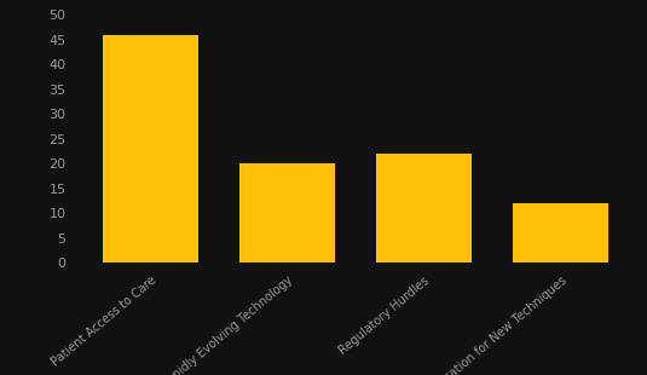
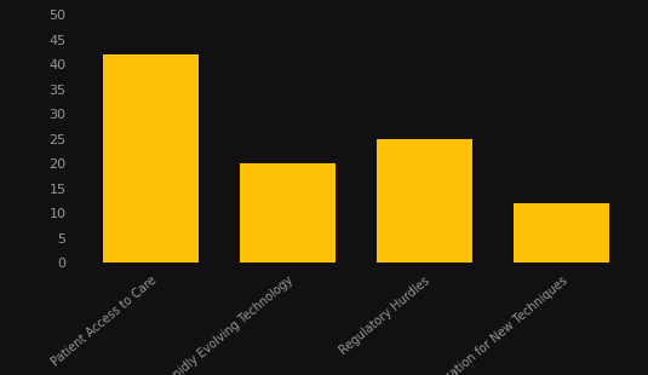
Patient Access to Care: 46 -> 42
Regulatory Hurdles: 22 -> 25
